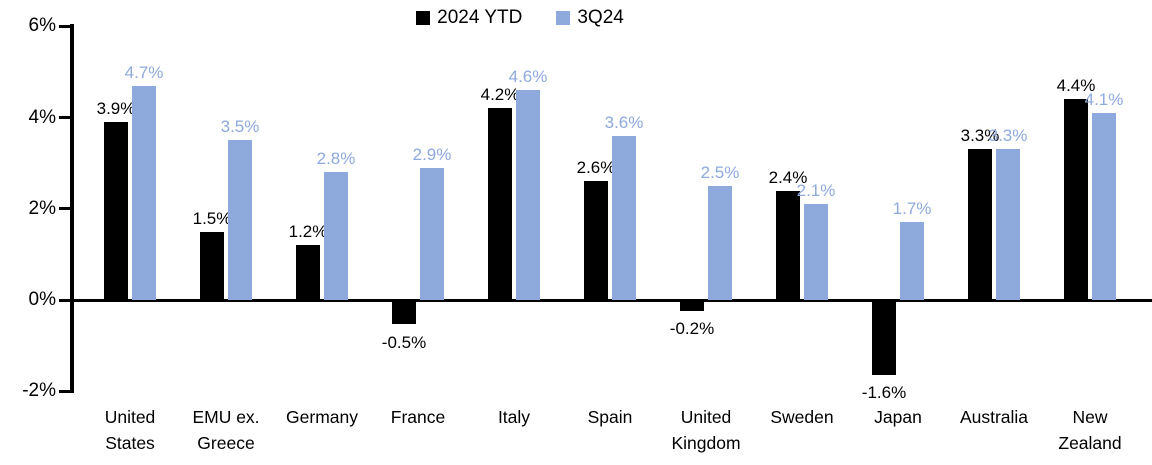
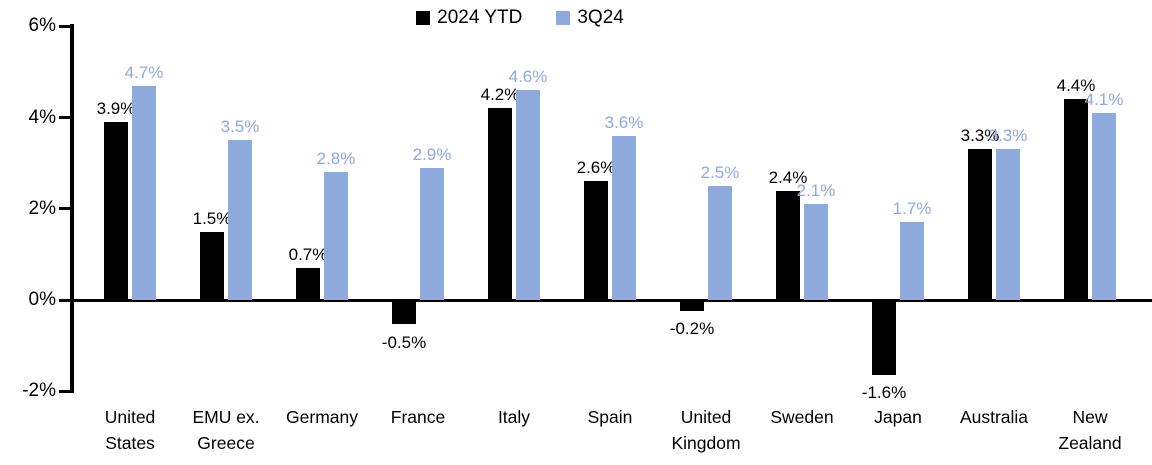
2024 YTD/Germany: 1.2% -> 0.7%
